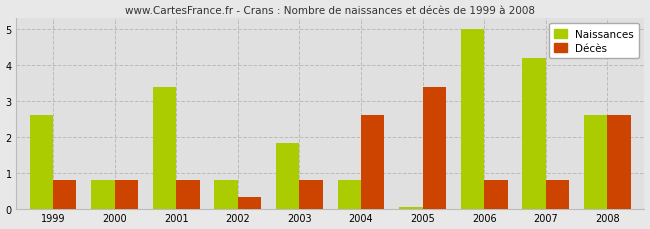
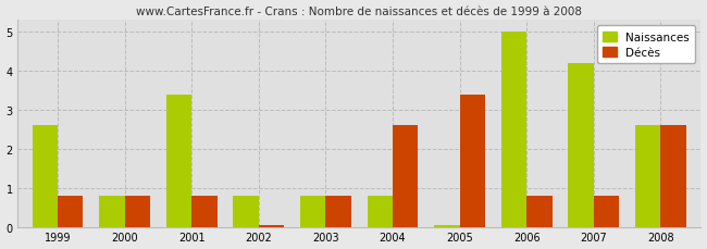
Décès/2002: 0.35 -> 0.05
Naissances/2003: 1.85 -> 0.80
